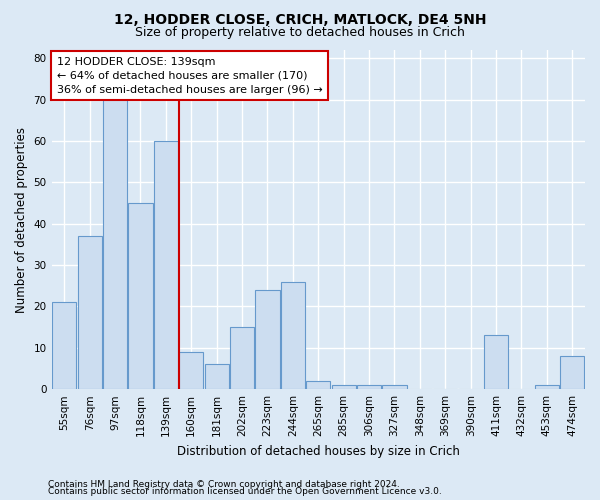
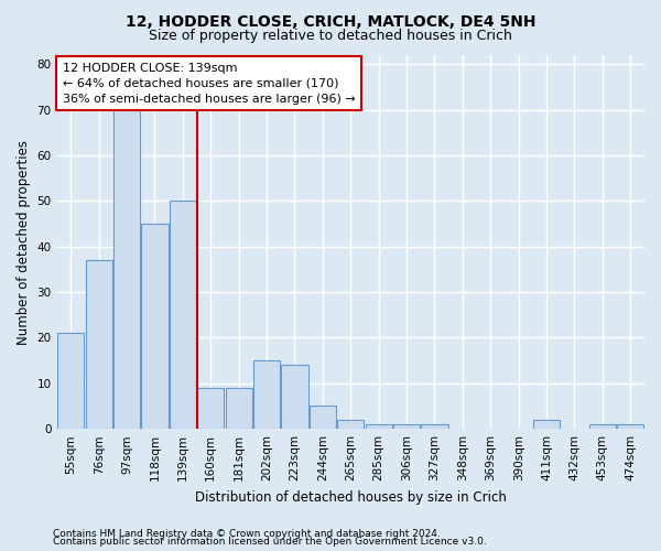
139sqm: 60 -> 50
181sqm: 6 -> 9
223sqm: 24 -> 14
244sqm: 26 -> 5
411sqm: 13 -> 2
474sqm: 8 -> 1
